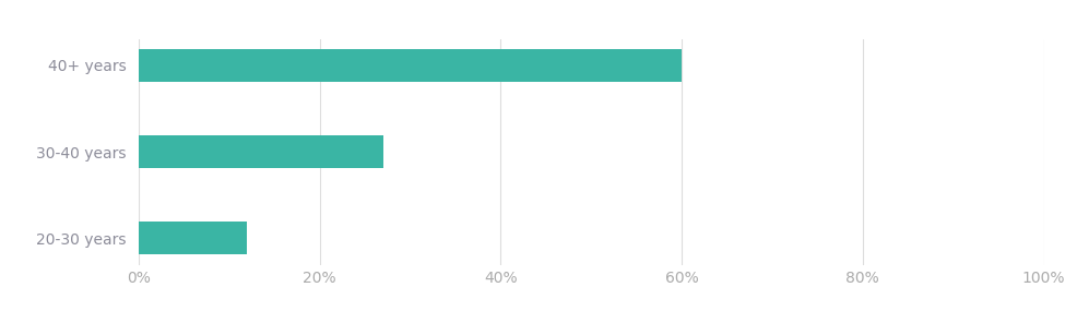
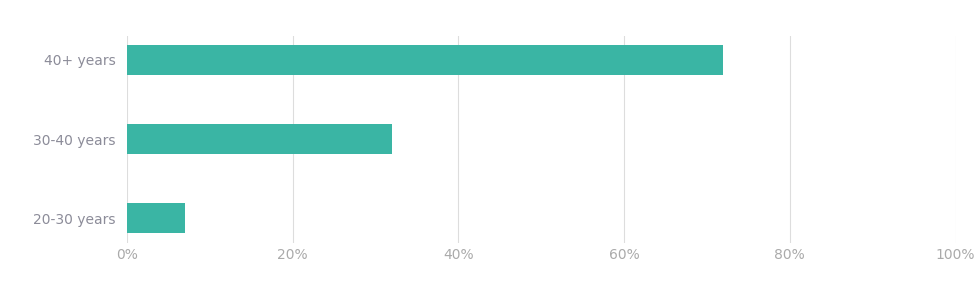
40+ years: 60% -> 72%
30-40 years: 27% -> 32%
20-30 years: 12% -> 7%
